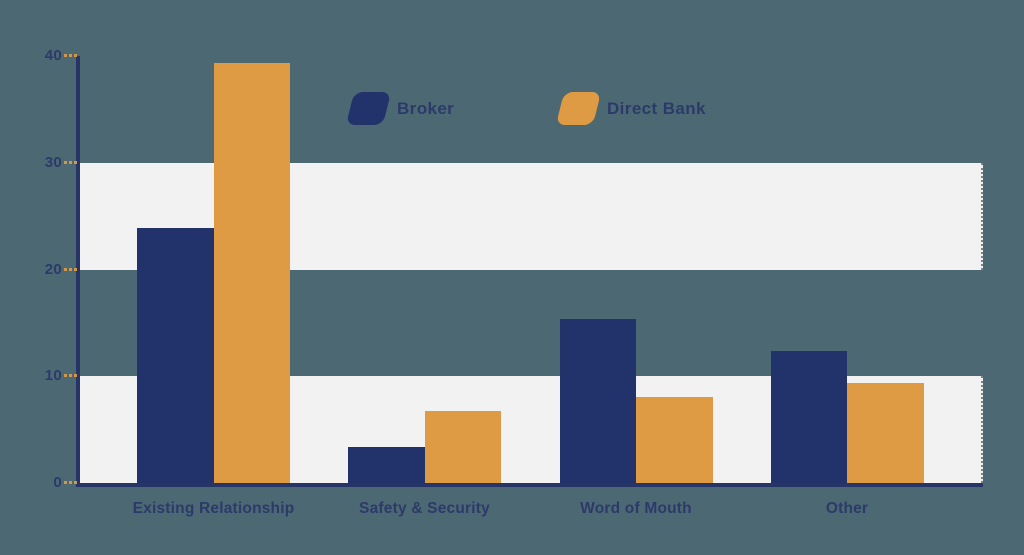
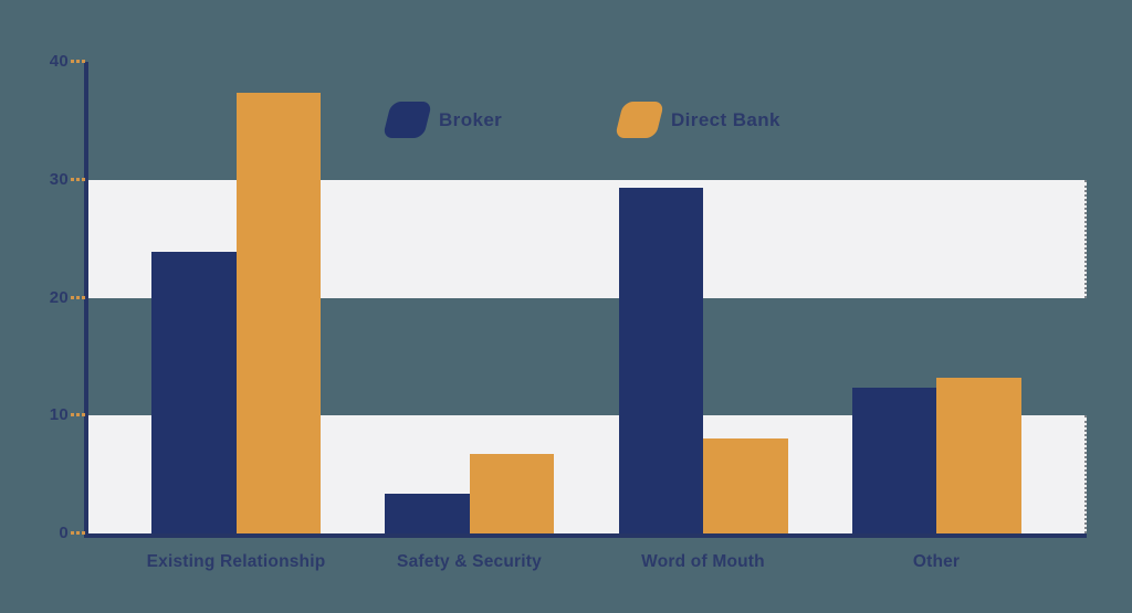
Direct Bank/Existing Relationship: 39.3 -> 37.4
Broker/Word of Mouth: 15.4 -> 29.3
Direct Bank/Other: 9.4 -> 13.2
